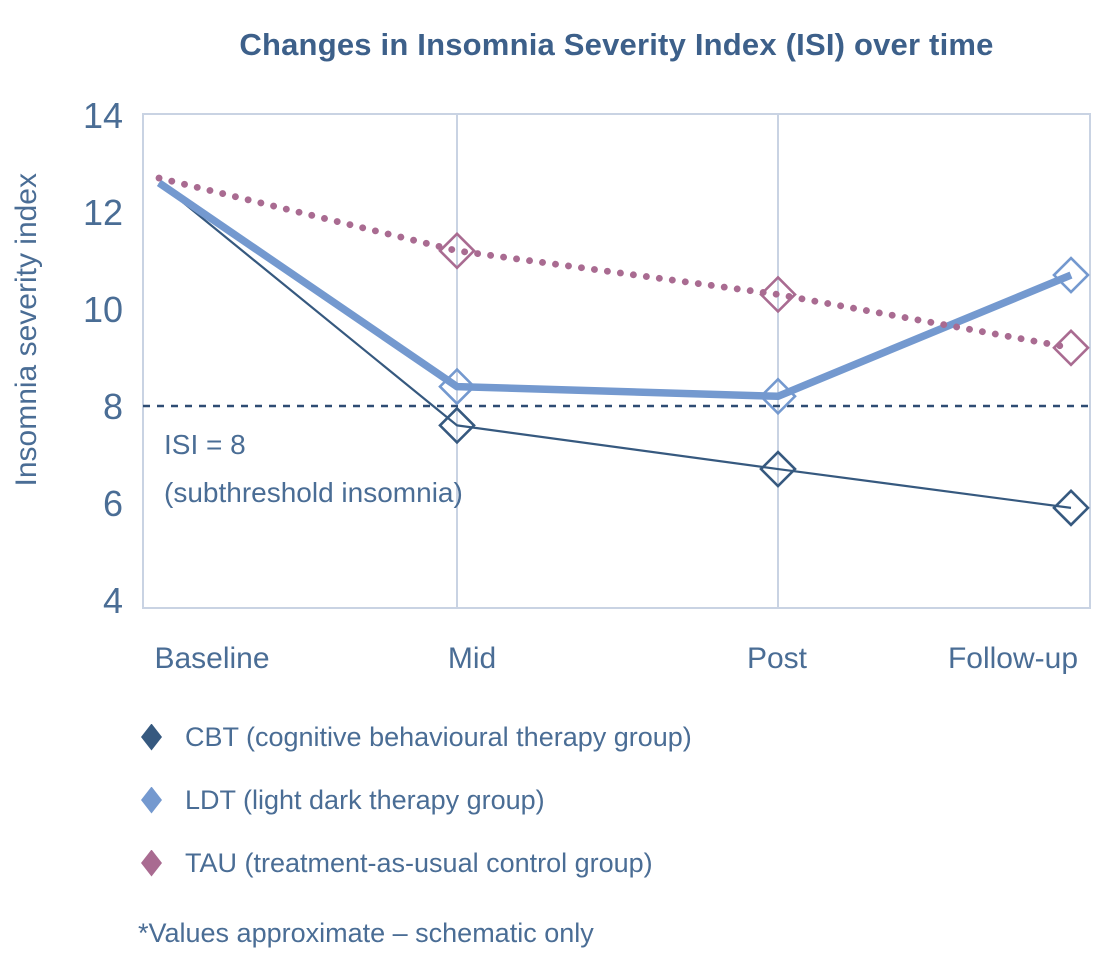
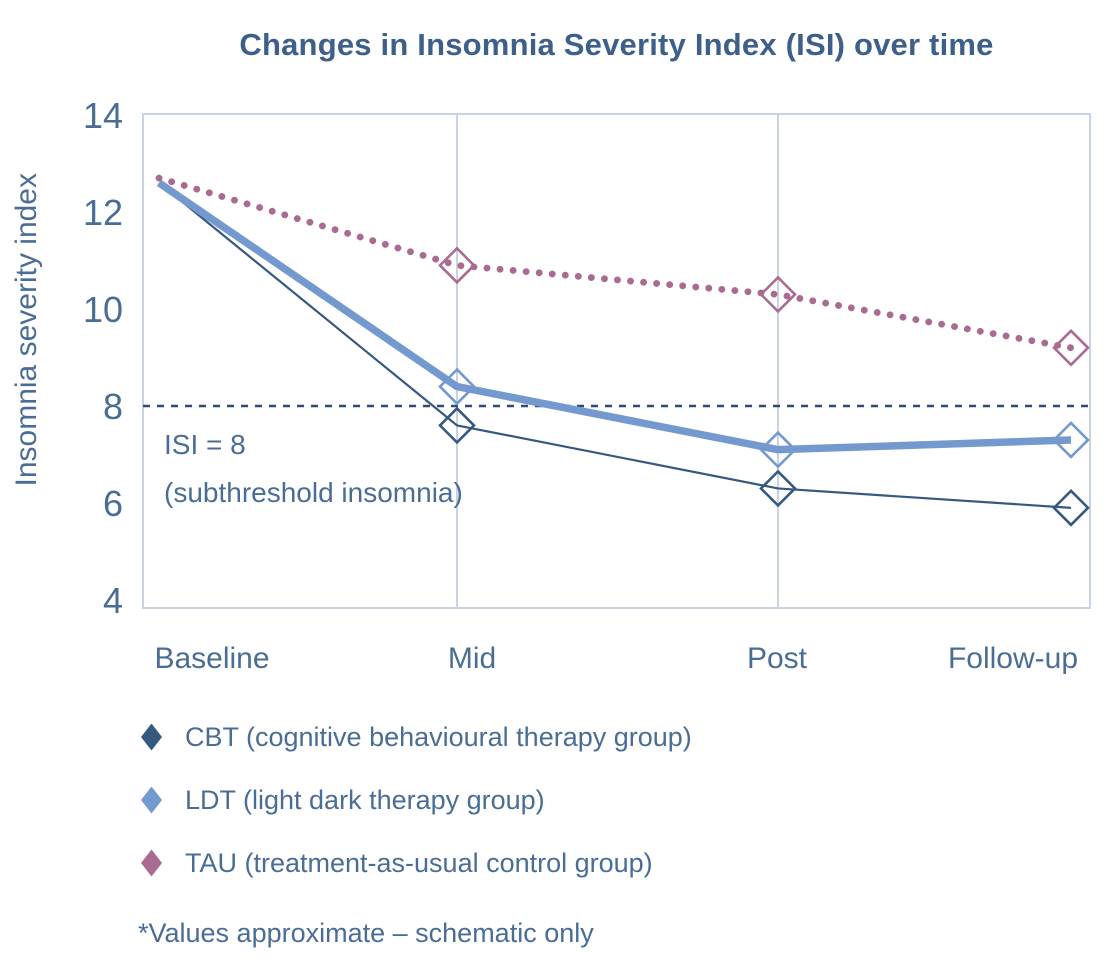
TAU (treatment-as-usual control group)/Mid: 11.2 -> 10.9
CBT (cognitive behavioural therapy group)/Post: 6.7 -> 6.3
LDT (light dark therapy group)/Post: 8.2 -> 7.1
LDT (light dark therapy group)/Follow-up: 10.7 -> 7.3
